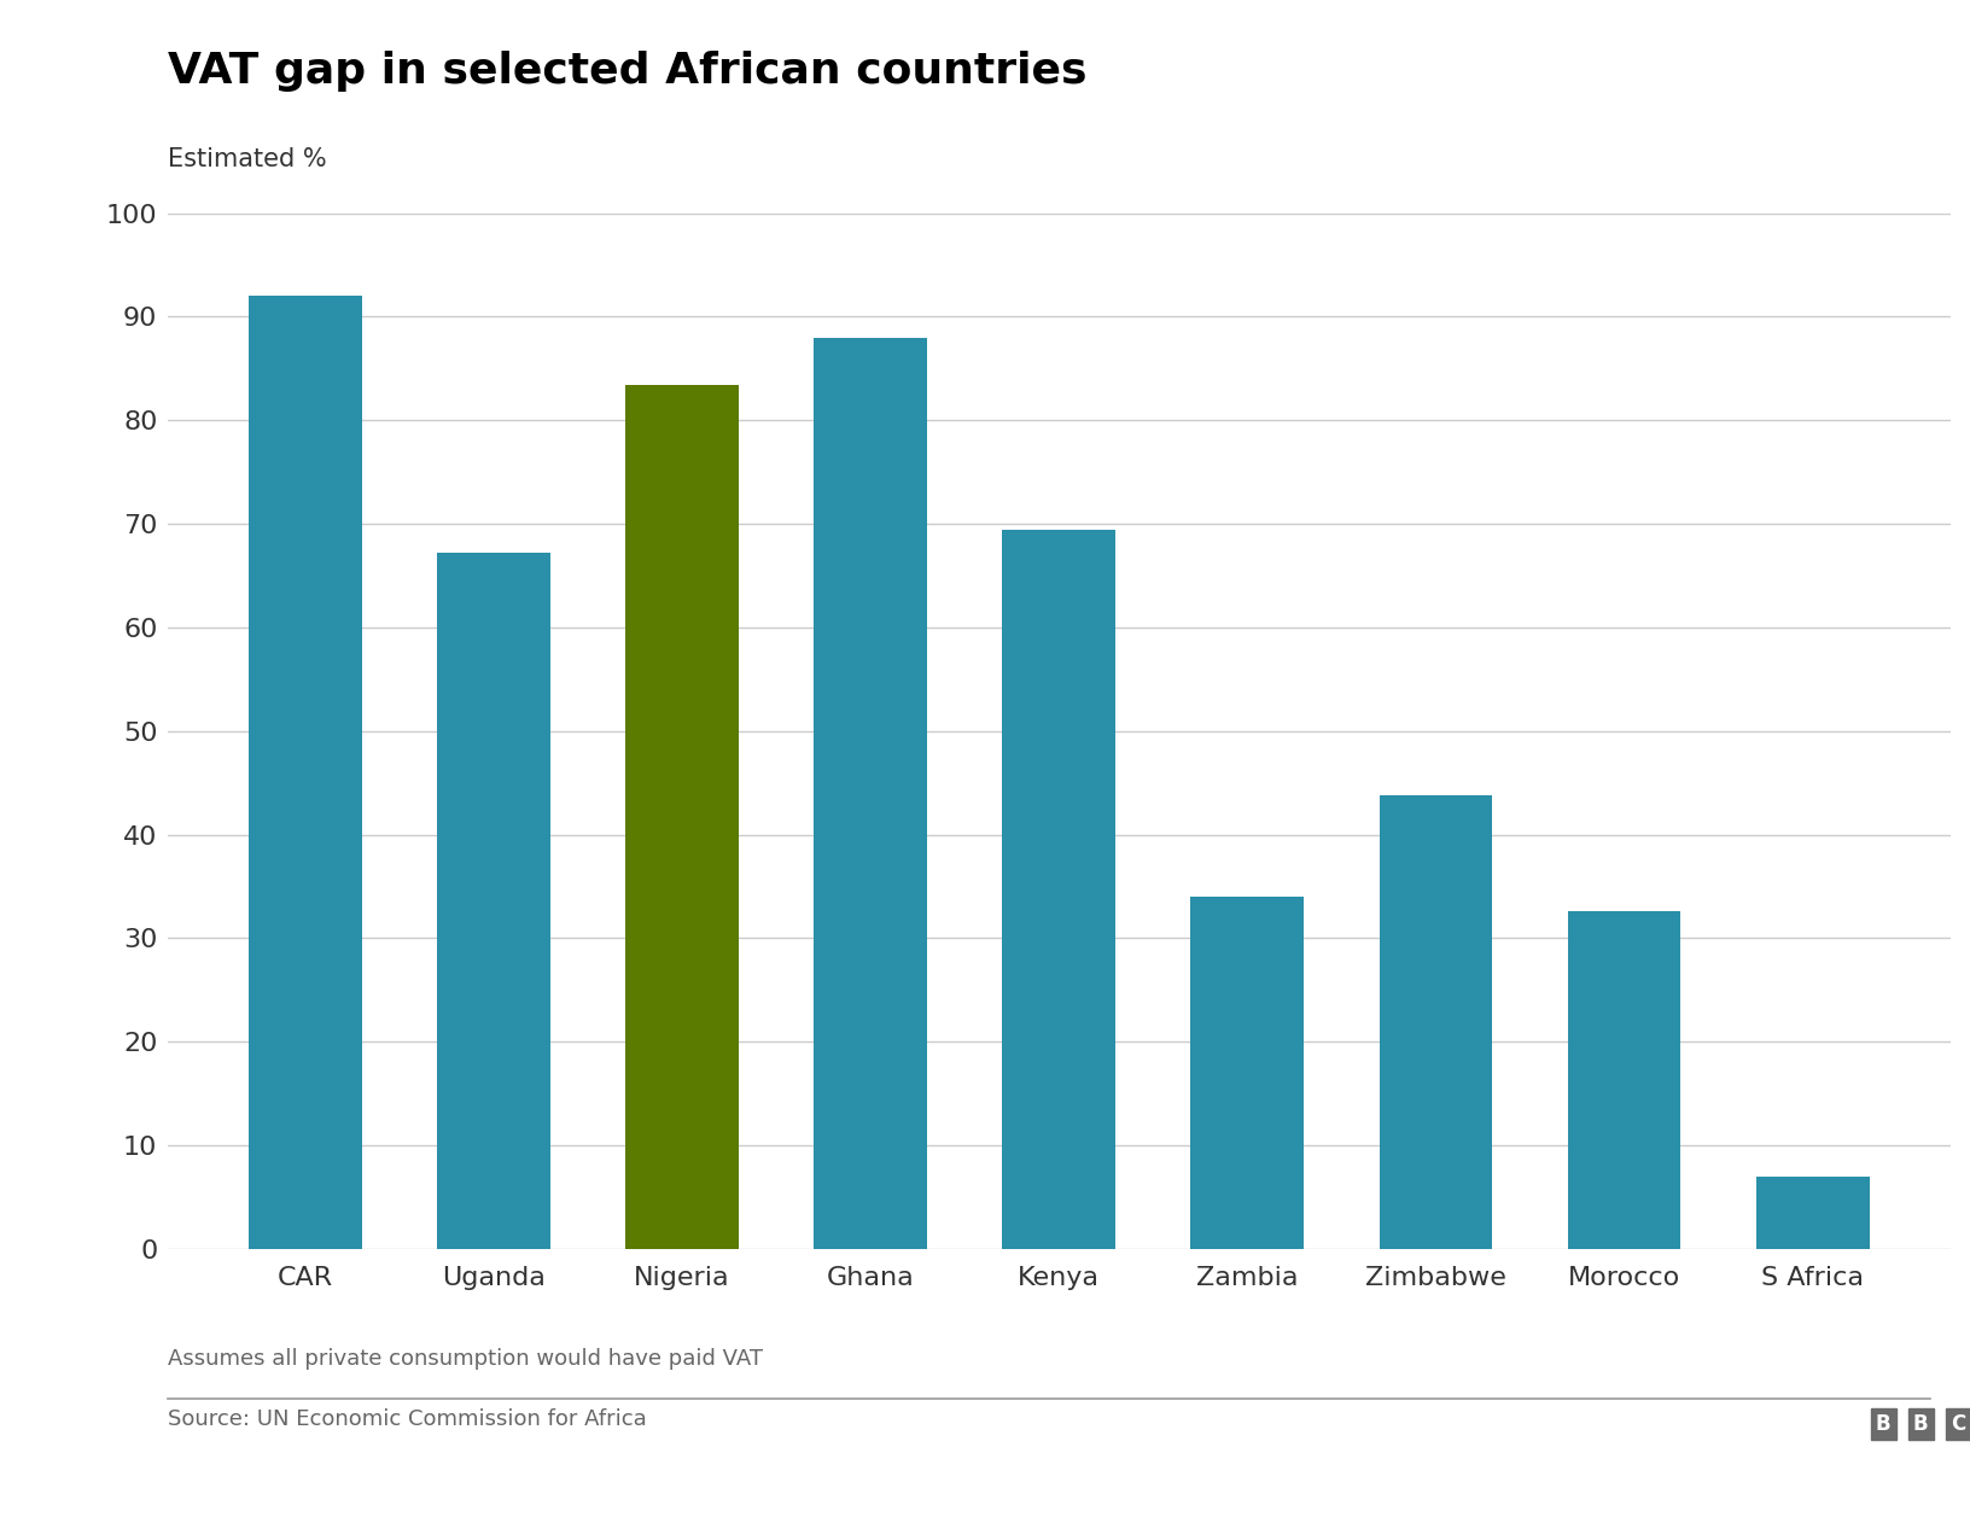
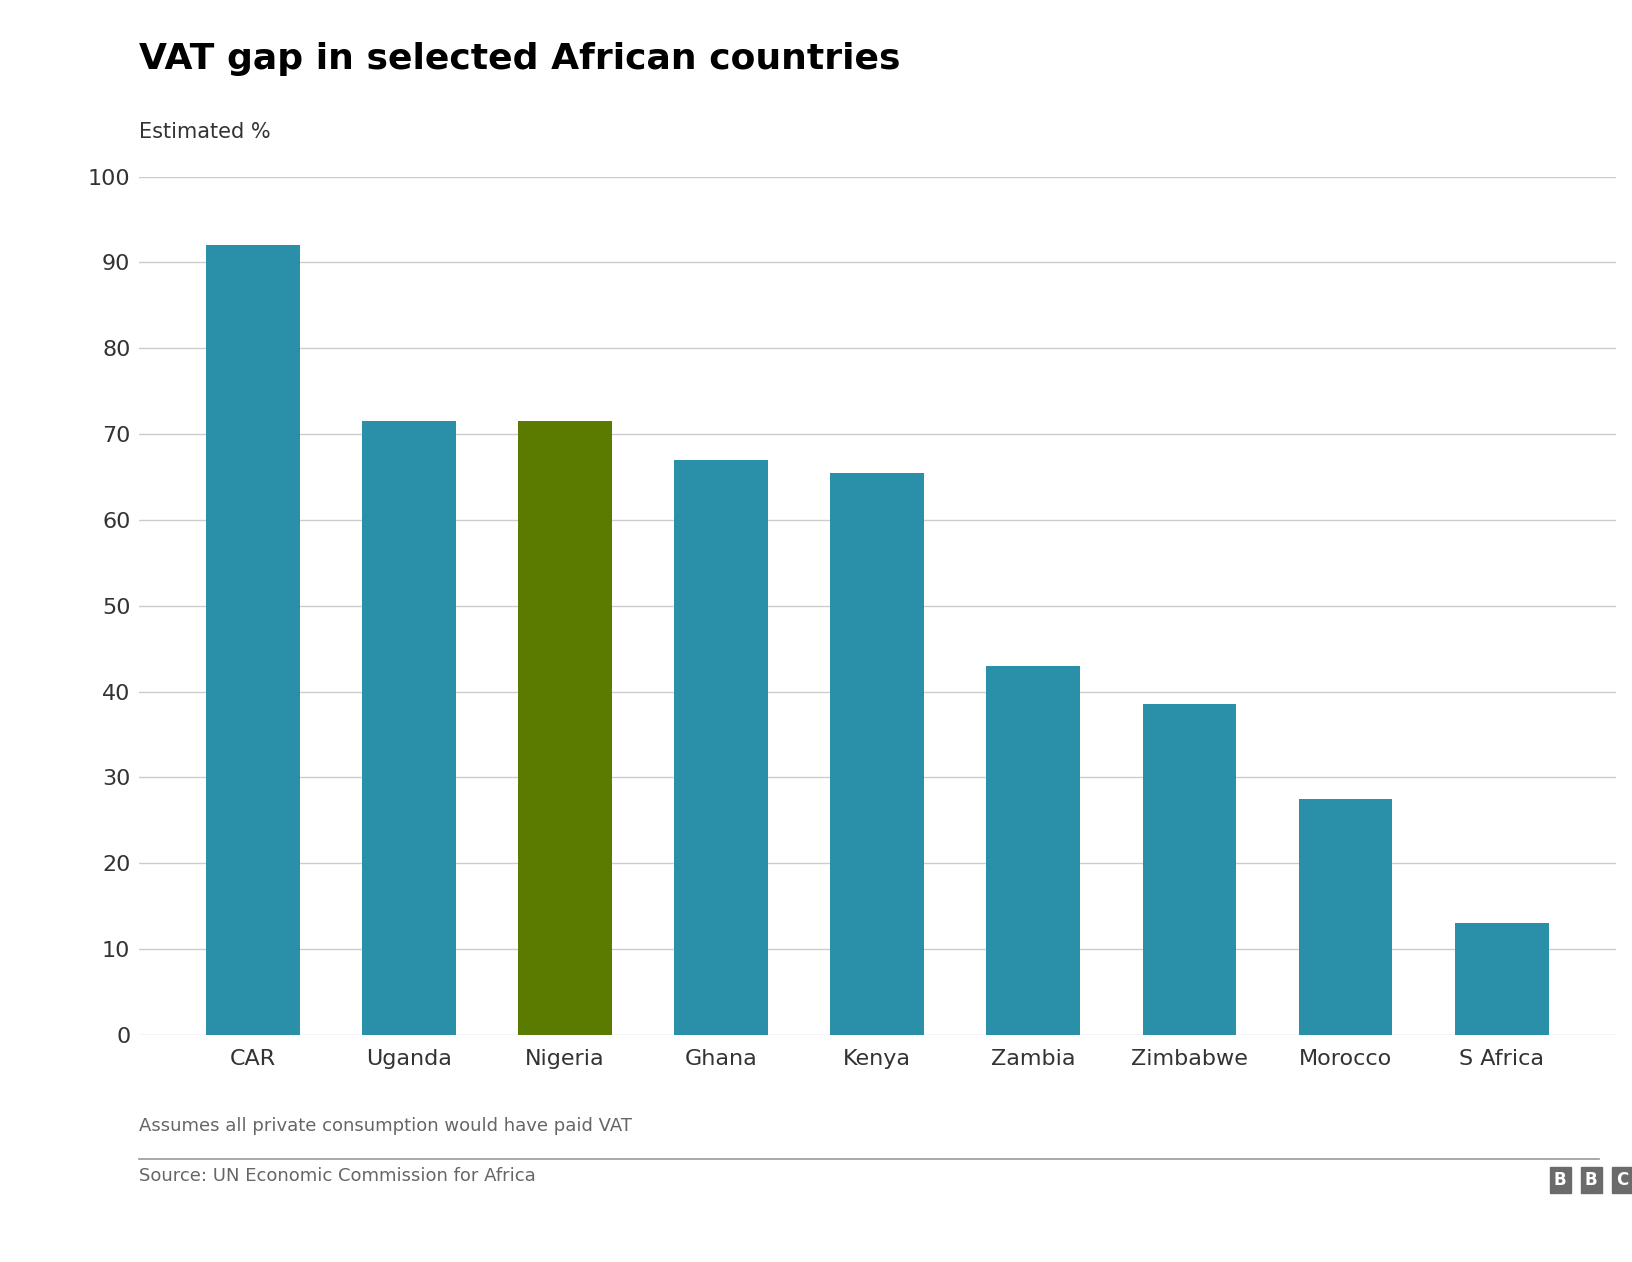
Uganda: 67.2 -> 71.5
Nigeria: 83.4 -> 71.5
Ghana: 88.0 -> 67.0
Kenya: 69.4 -> 65.5
Zambia: 34.0 -> 43.0
Zimbabwe: 43.8 -> 38.5
Morocco: 32.6 -> 27.5
S Africa: 7.0 -> 13.0
